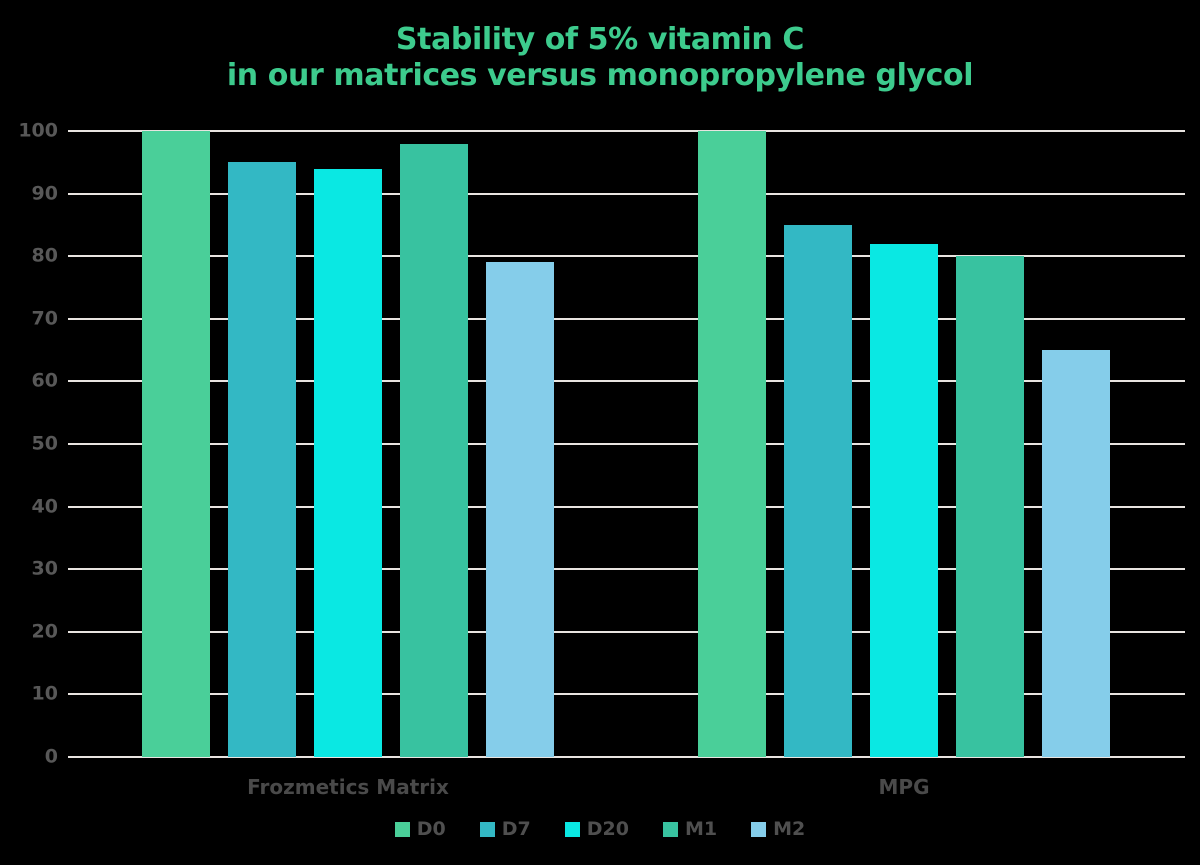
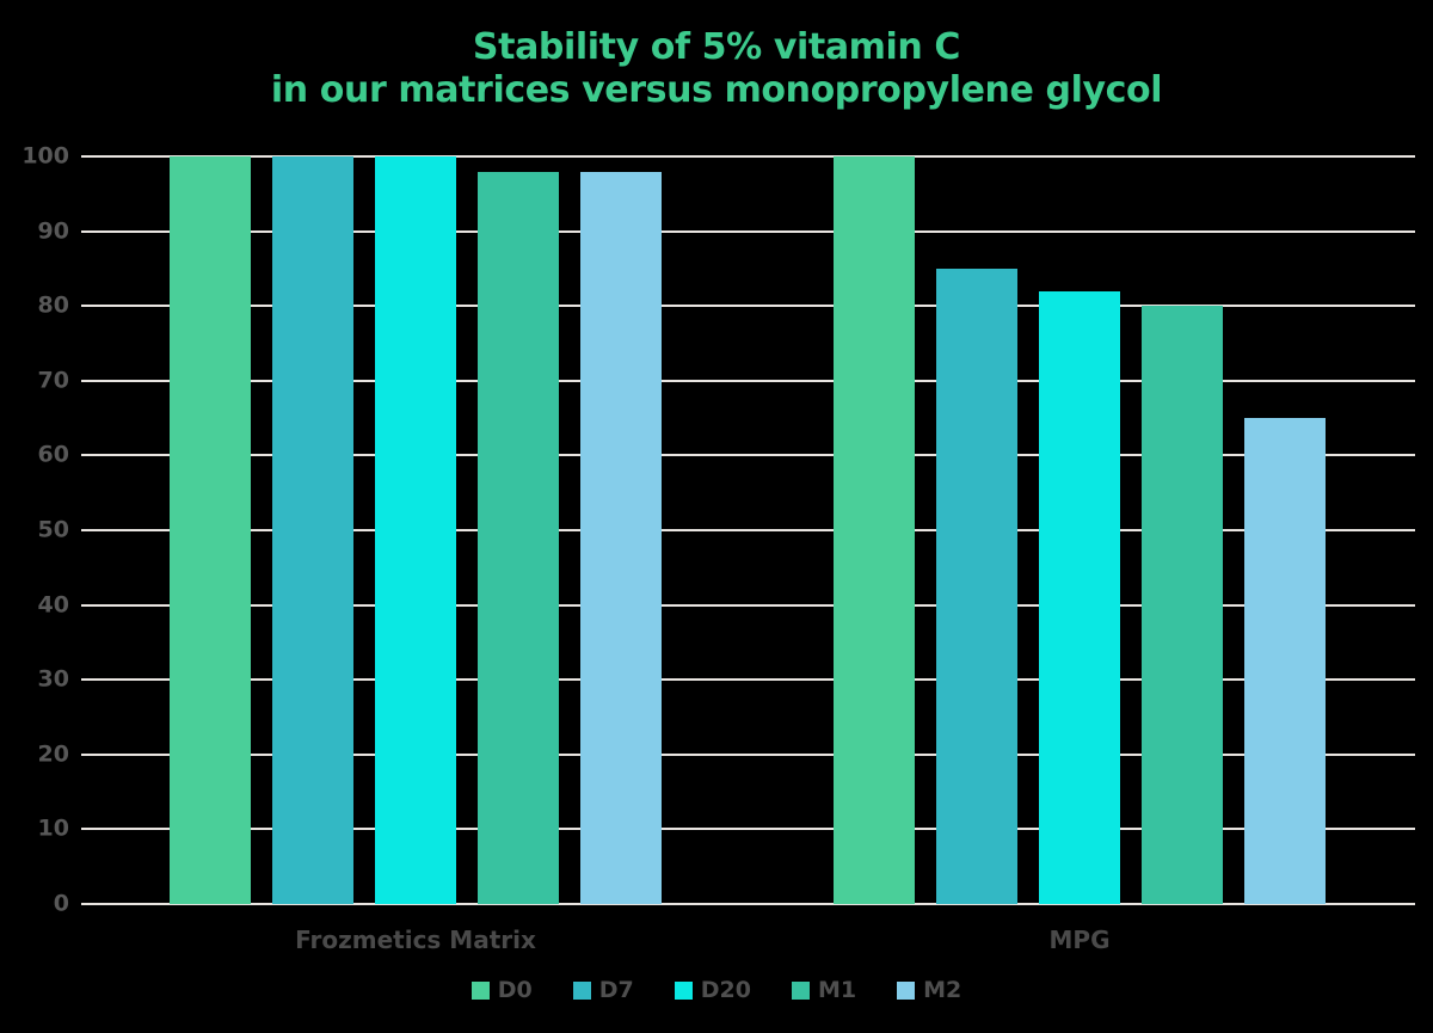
D7/Frozmetics Matrix: 95 -> 100
D20/Frozmetics Matrix: 94 -> 100
M2/Frozmetics Matrix: 79 -> 98
